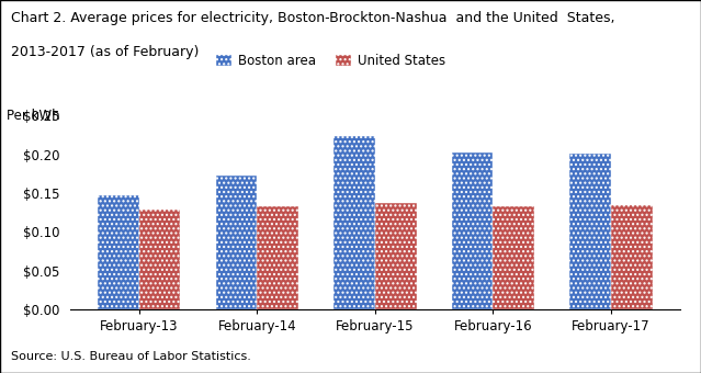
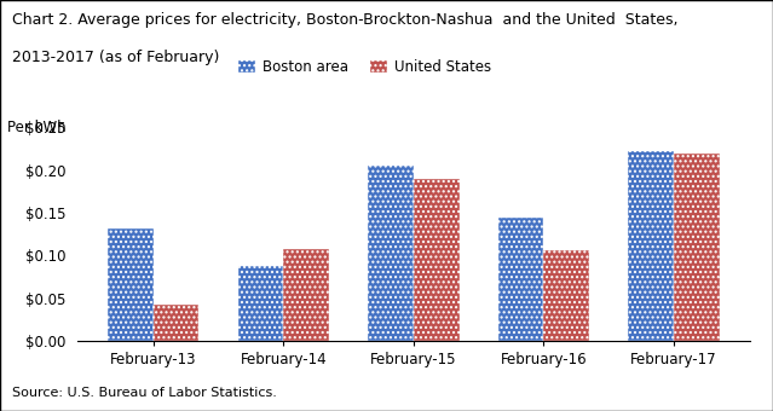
Boston area/February-13: $0.148 -> $0.132
United States/February-13: $0.129 -> $0.042
Boston area/February-14: $0.173 -> $0.088
United States/February-14: $0.133 -> $0.108
Boston area/February-15: $0.224 -> $0.206
United States/February-15: $0.138 -> $0.190
Boston area/February-16: $0.203 -> $0.144
United States/February-16: $0.133 -> $0.106
Boston area/February-17: $0.201 -> $0.222
United States/February-17: $0.134 -> $0.220
